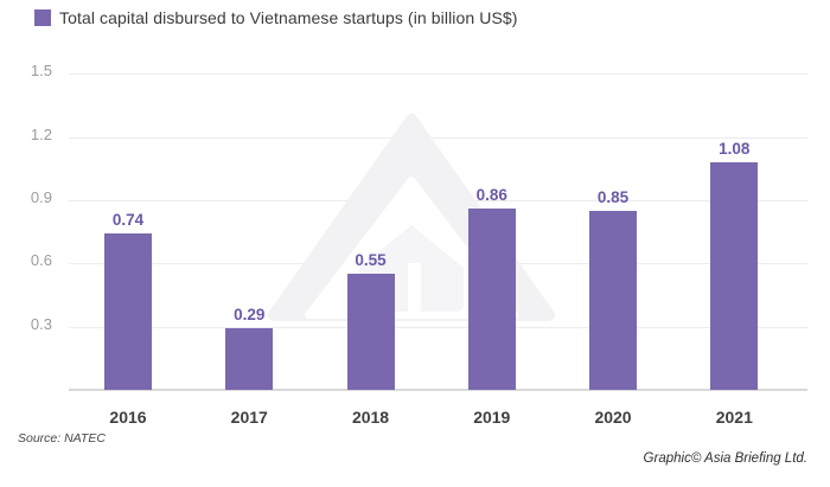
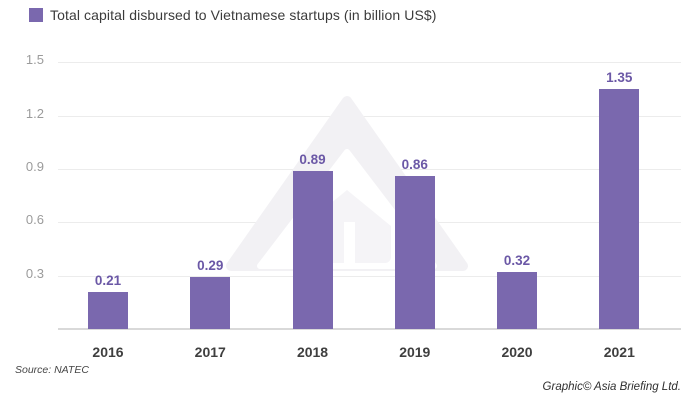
2016: 0.74 -> 0.21
2018: 0.55 -> 0.89
2020: 0.85 -> 0.32
2021: 1.08 -> 1.35
